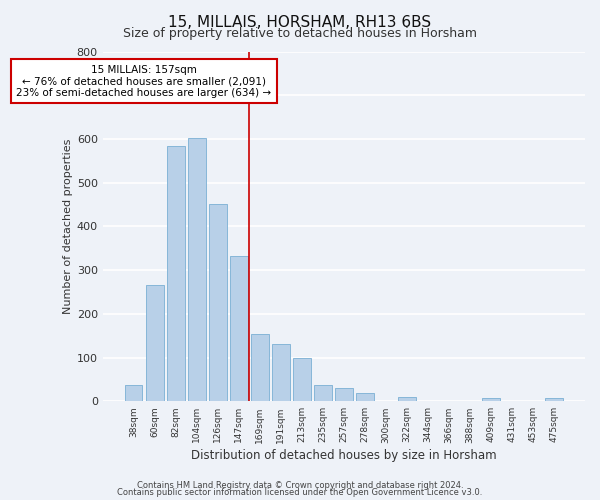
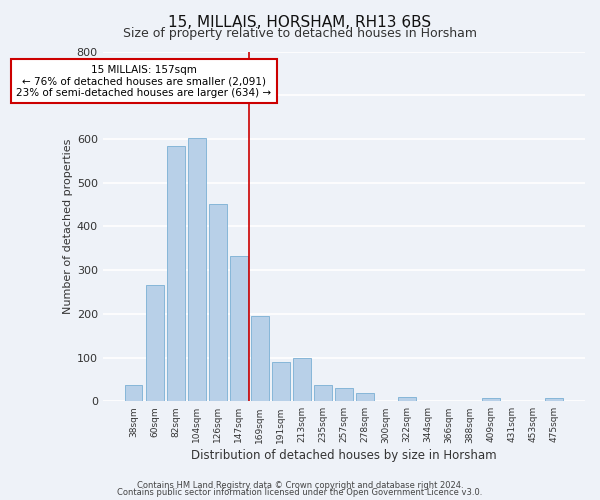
169sqm: 155 -> 196
191sqm: 130 -> 90
